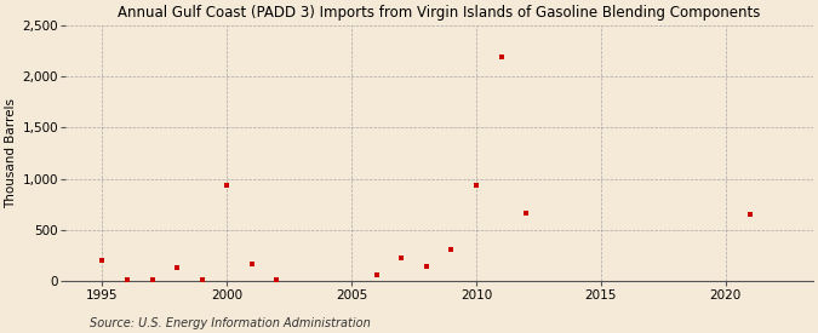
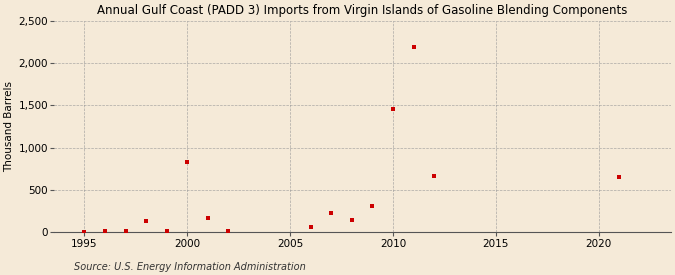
1995: 200 -> 0
2000: 940 -> 830
2010: 940 -> 1,460
